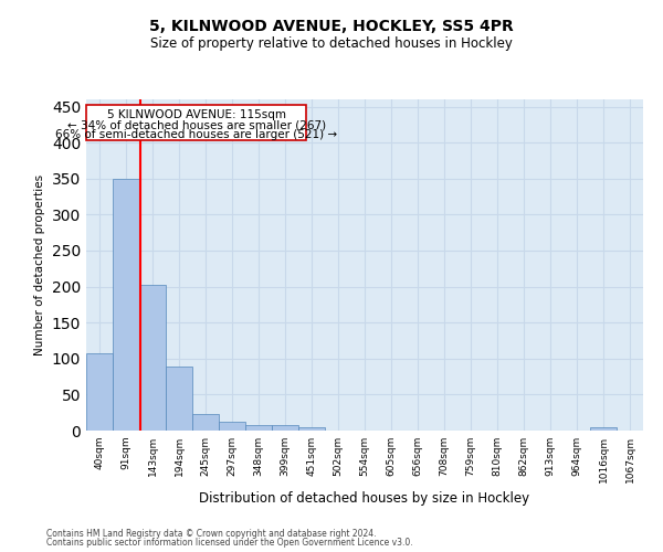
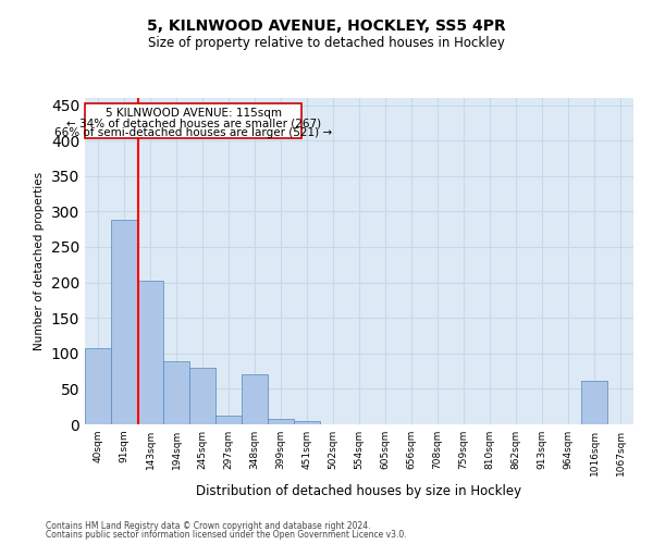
91sqm: 350 -> 288
245sqm: 23 -> 80
348sqm: 8 -> 70
1016sqm: 4 -> 62
